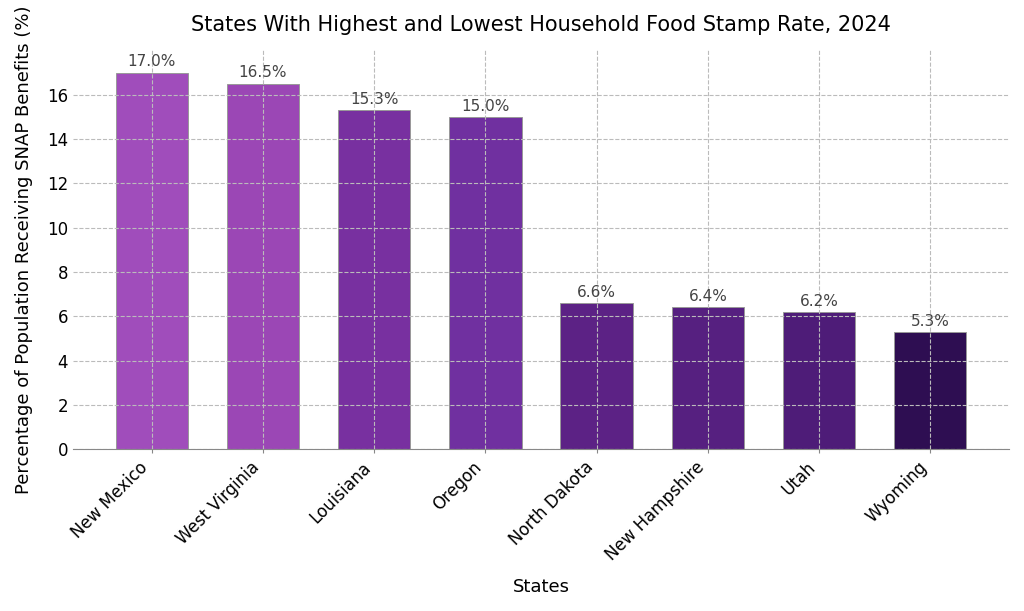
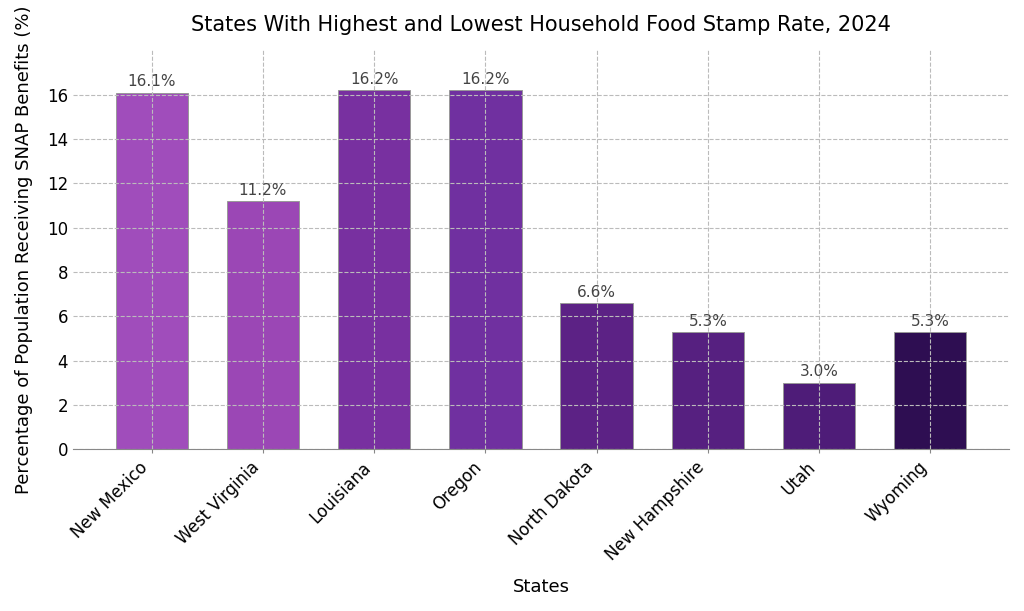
New Mexico: 17.0% -> 16.1%
West Virginia: 16.5% -> 11.2%
Louisiana: 15.3% -> 16.2%
Oregon: 15.0% -> 16.2%
New Hampshire: 6.4% -> 5.3%
Utah: 6.2% -> 3.0%
